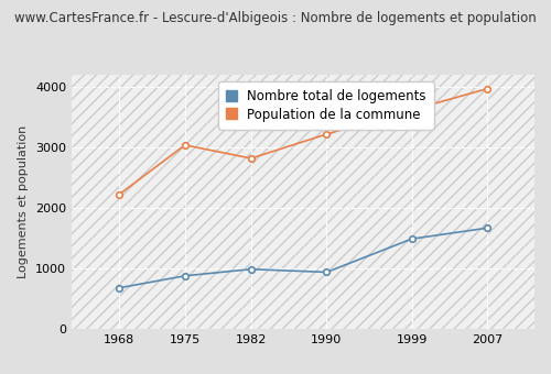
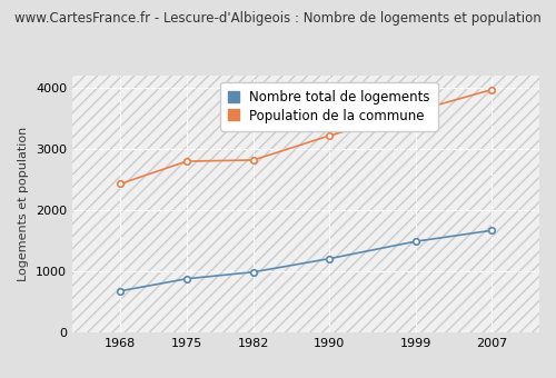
Population de la commune/1968: 2220 -> 2430
Population de la commune/1975: 3040 -> 2800
Nombre total de logements/1990: 940 -> 1210
